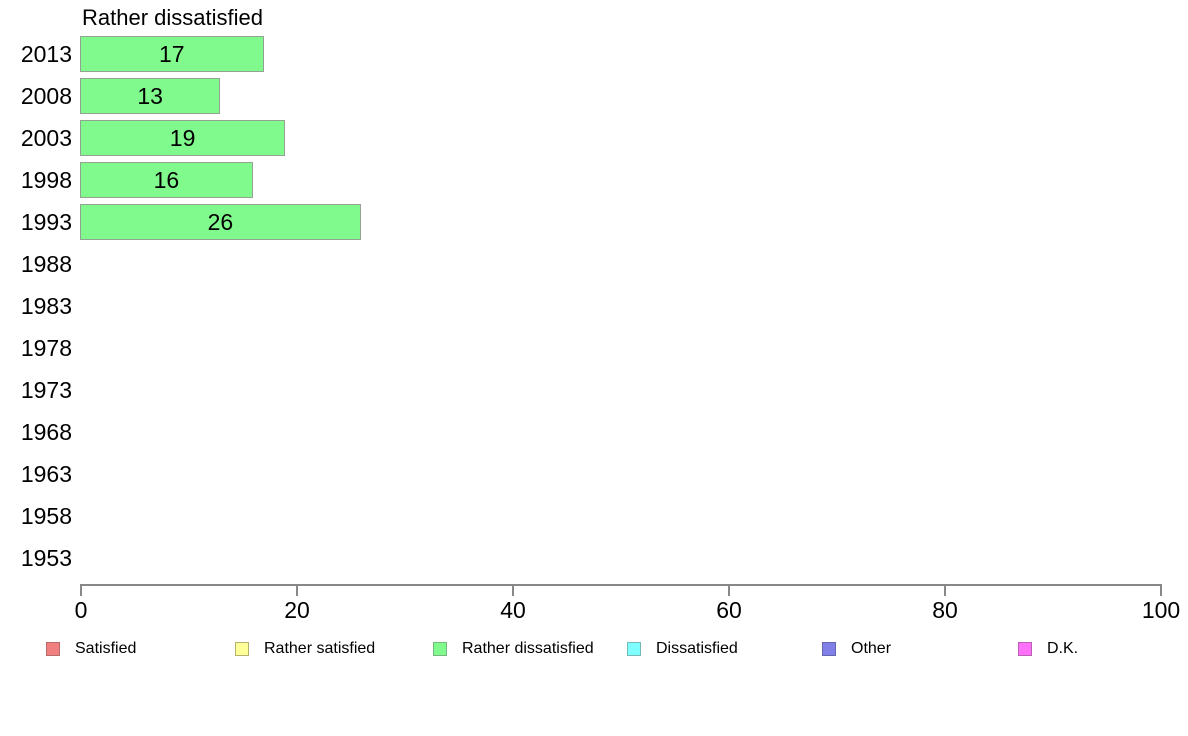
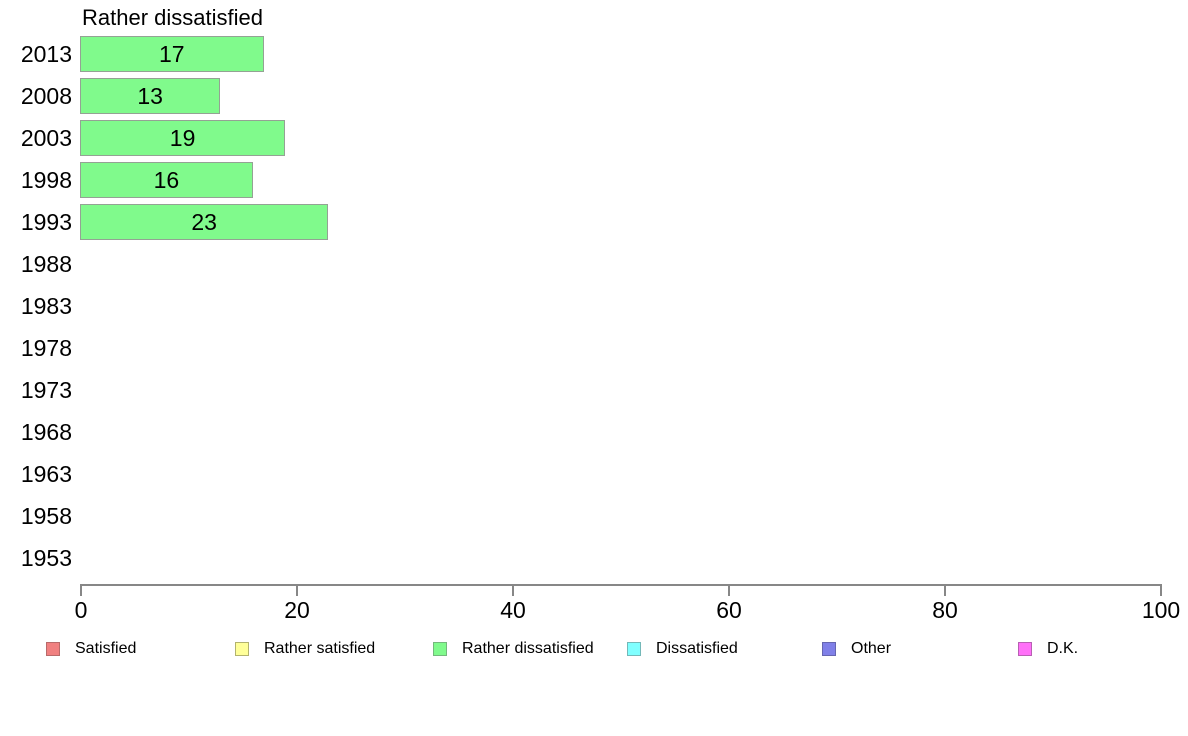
1993: 26 -> 23
